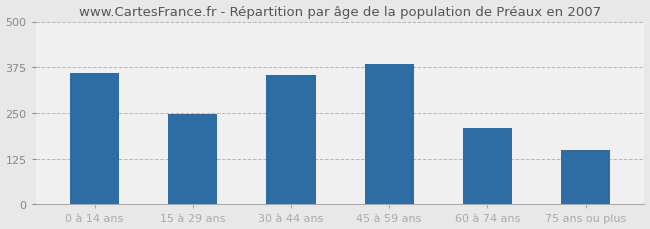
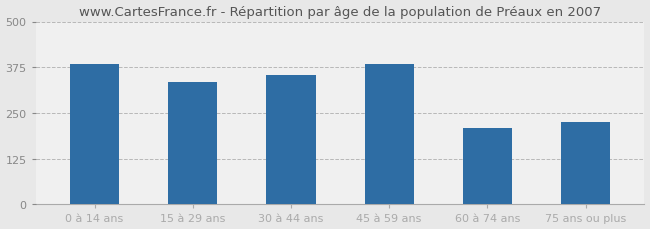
0 à 14 ans: 360 -> 385
15 à 29 ans: 248 -> 335
75 ans ou plus: 148 -> 225
